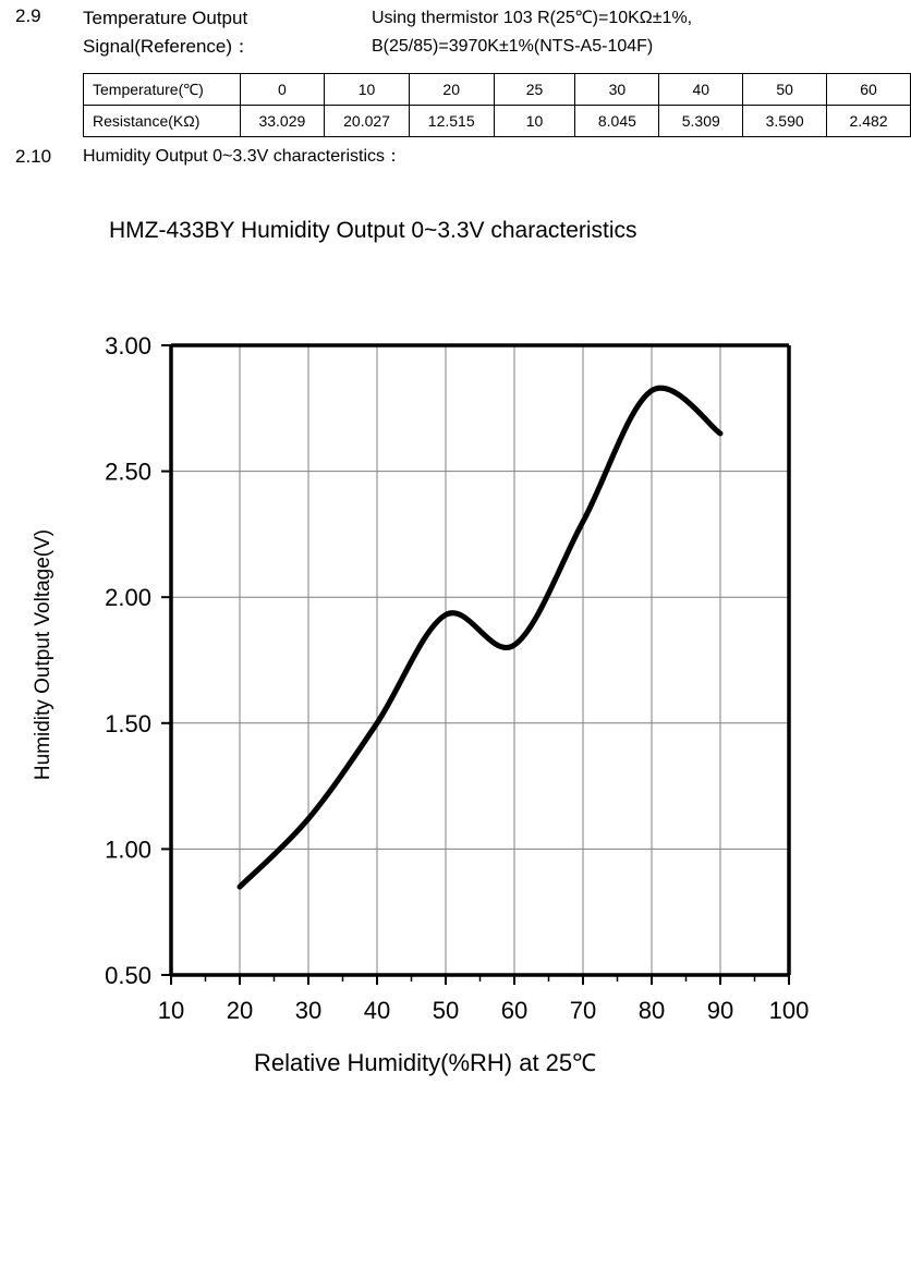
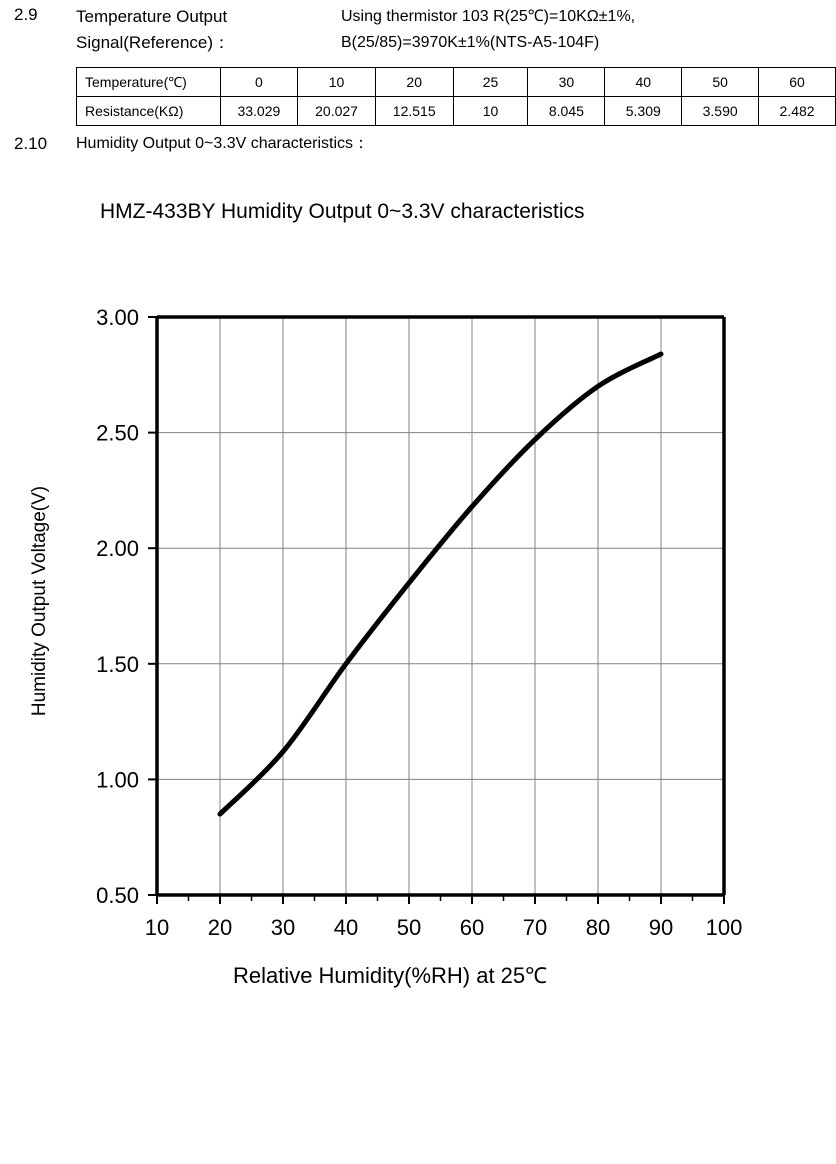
50: 1.93 -> 1.85
60: 1.81 -> 2.18
70: 2.30 -> 2.47
80: 2.82 -> 2.70
90: 2.65 -> 2.84
